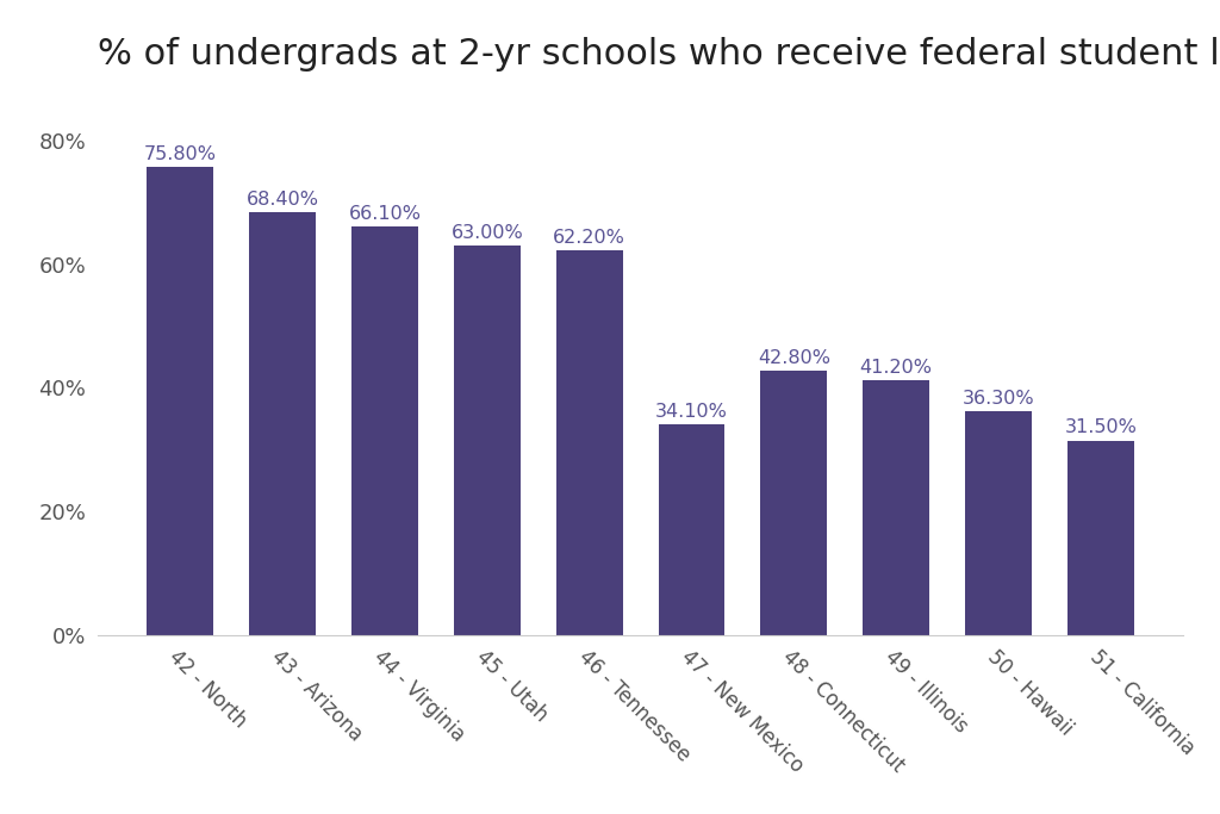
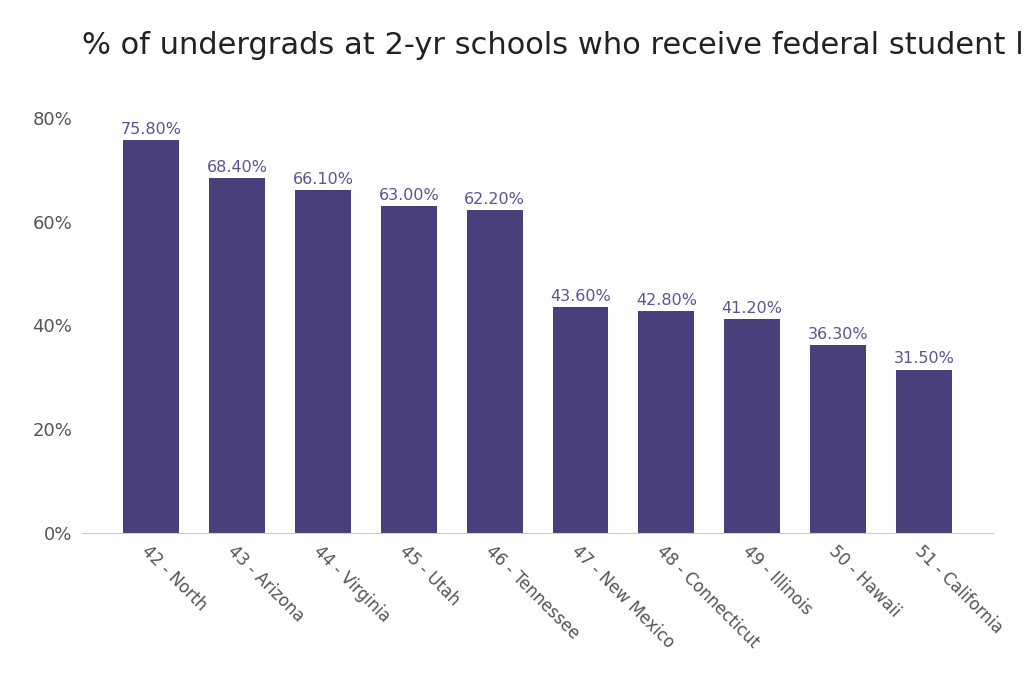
47 - New Mexico: 34.10% -> 43.60%
